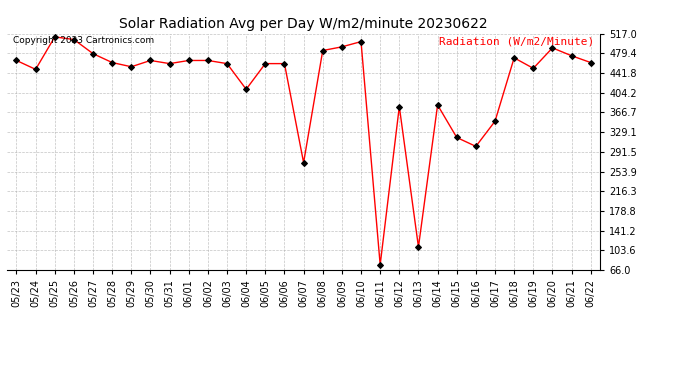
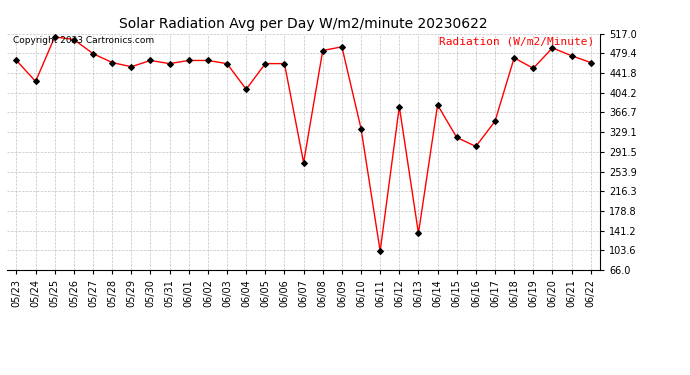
05/24: 449 -> 426
06/10: 502 -> 336
06/11: 76 -> 102
06/13: 110 -> 136
